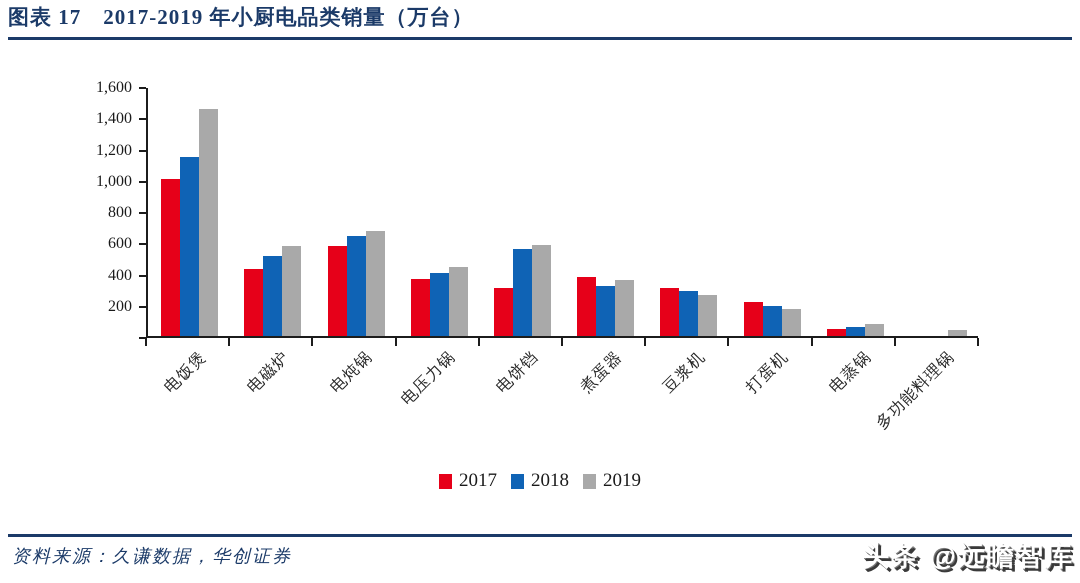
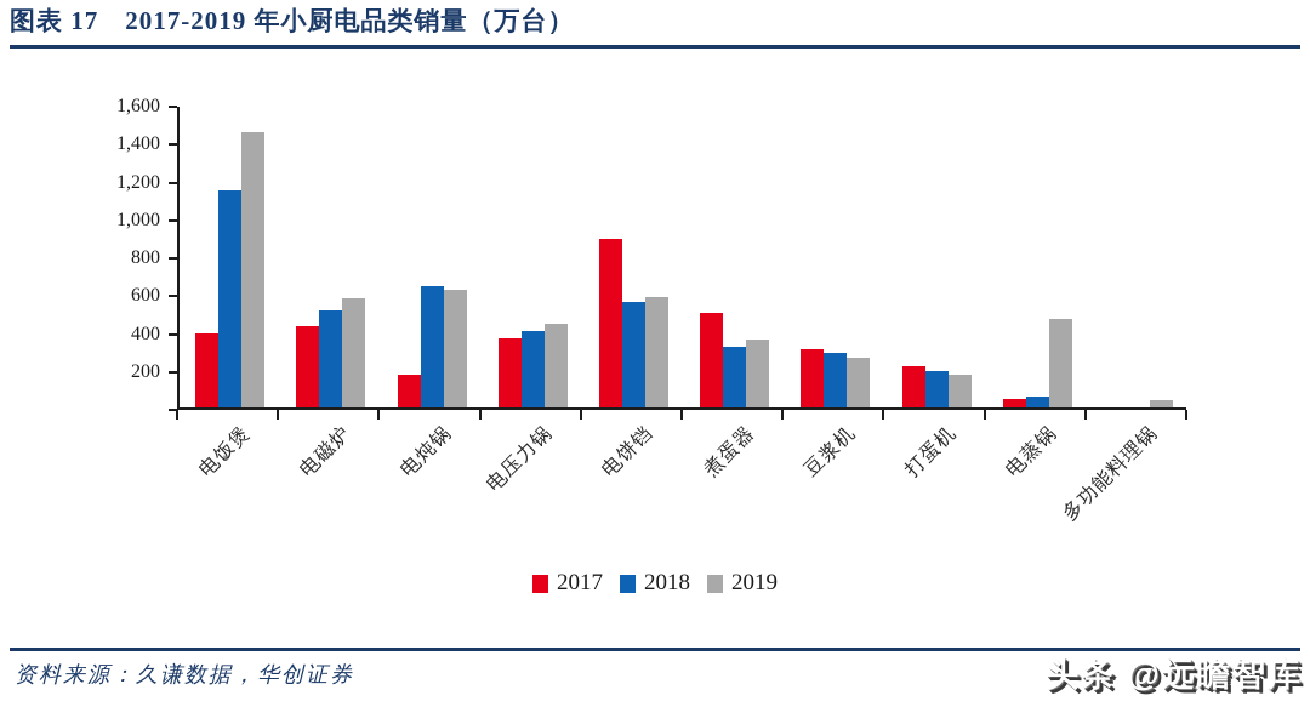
2017/电饭煲: 1000 -> 390
2017/电炖锅: 580 -> 170
2019/电炖锅: 670 -> 620
2017/电饼铛: 300 -> 890
2017/煮蛋器: 380 -> 500
2019/电蒸锅: 80 -> 470
